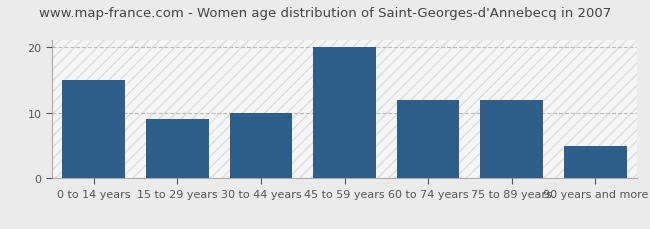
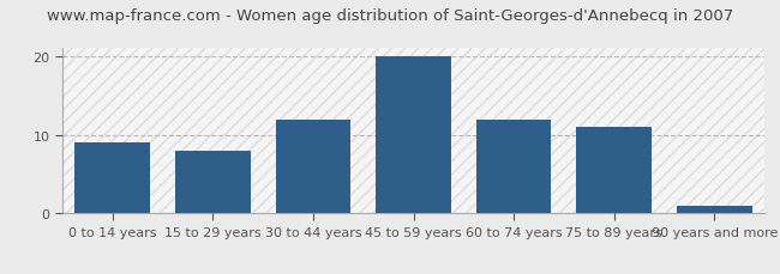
0 to 14 years: 15 -> 9
15 to 29 years: 9 -> 8
30 to 44 years: 10 -> 12
75 to 89 years: 12 -> 11
90 years and more: 5 -> 1
